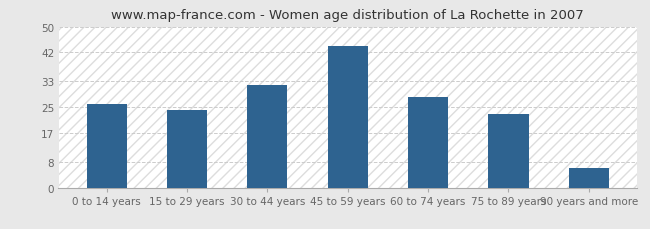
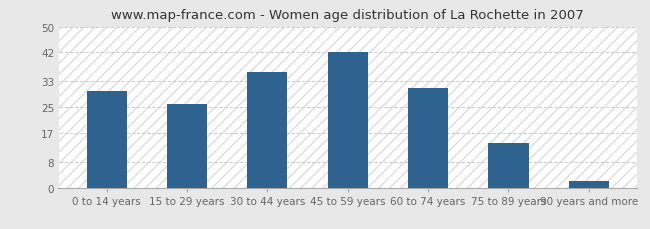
0 to 14 years: 26 -> 30
15 to 29 years: 24 -> 26
30 to 44 years: 32 -> 36
45 to 59 years: 44 -> 42
60 to 74 years: 28 -> 31
75 to 89 years: 23 -> 14
90 years and more: 6 -> 2
